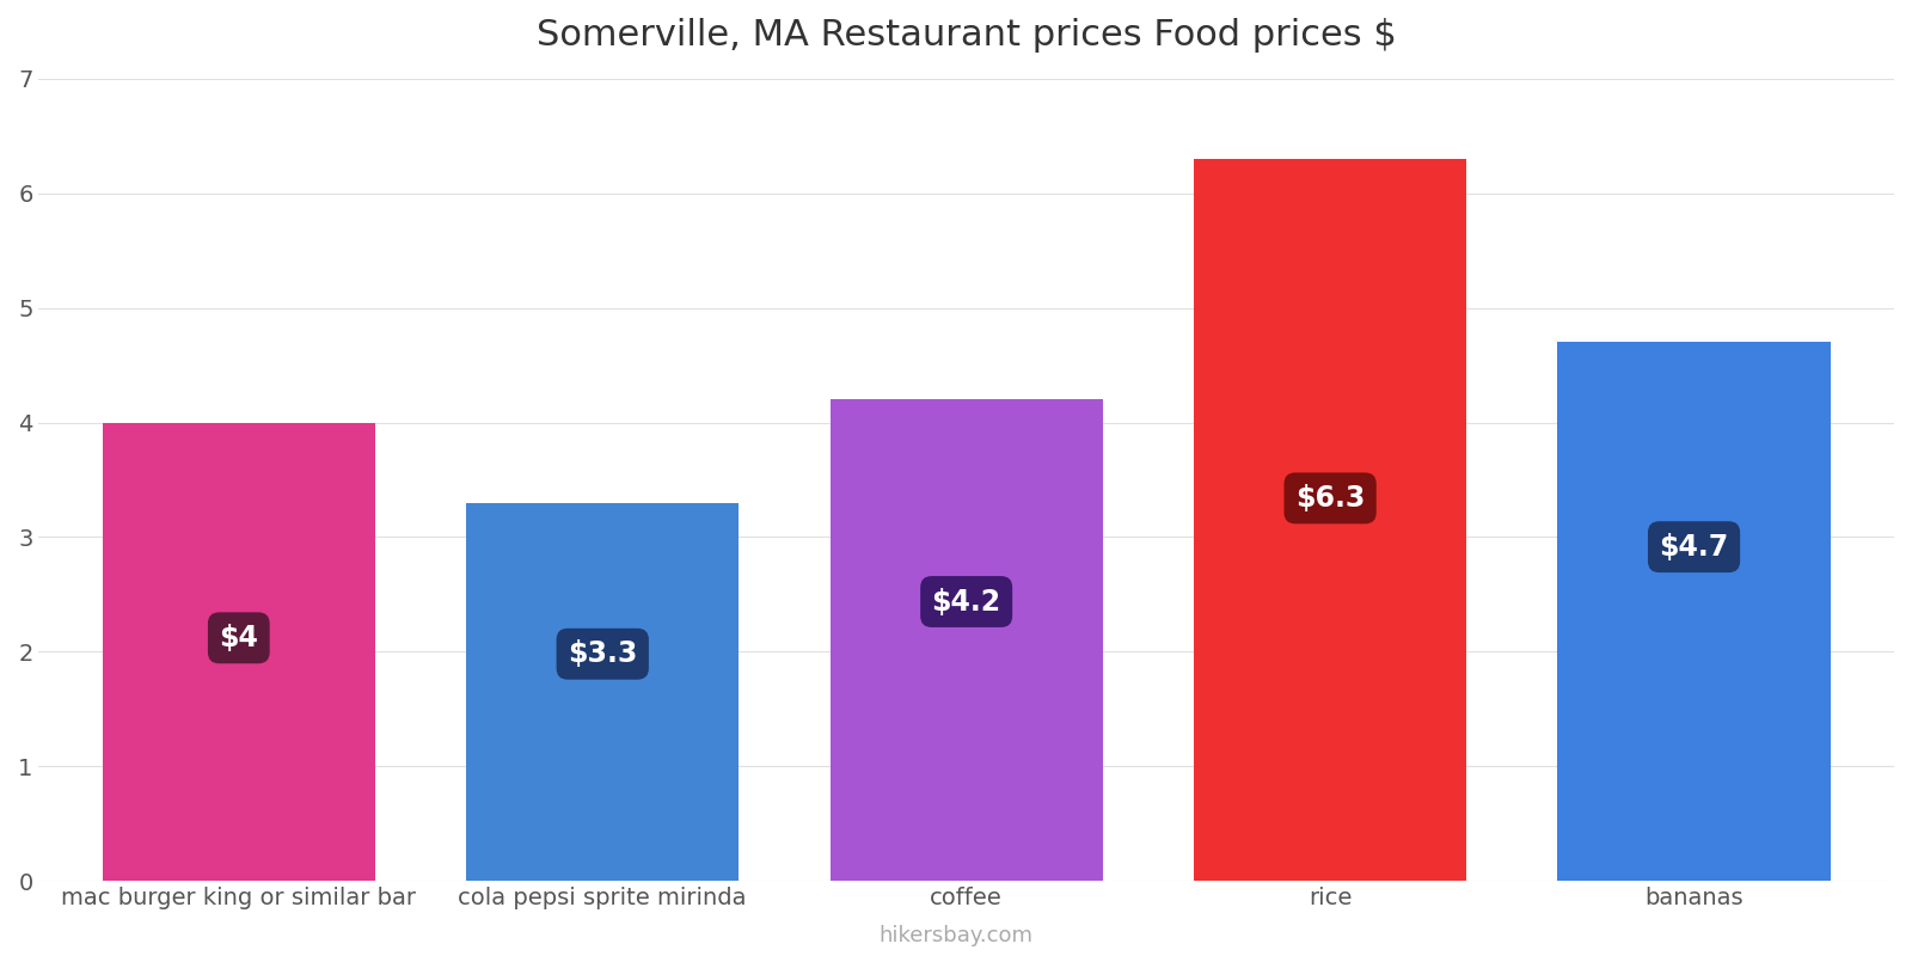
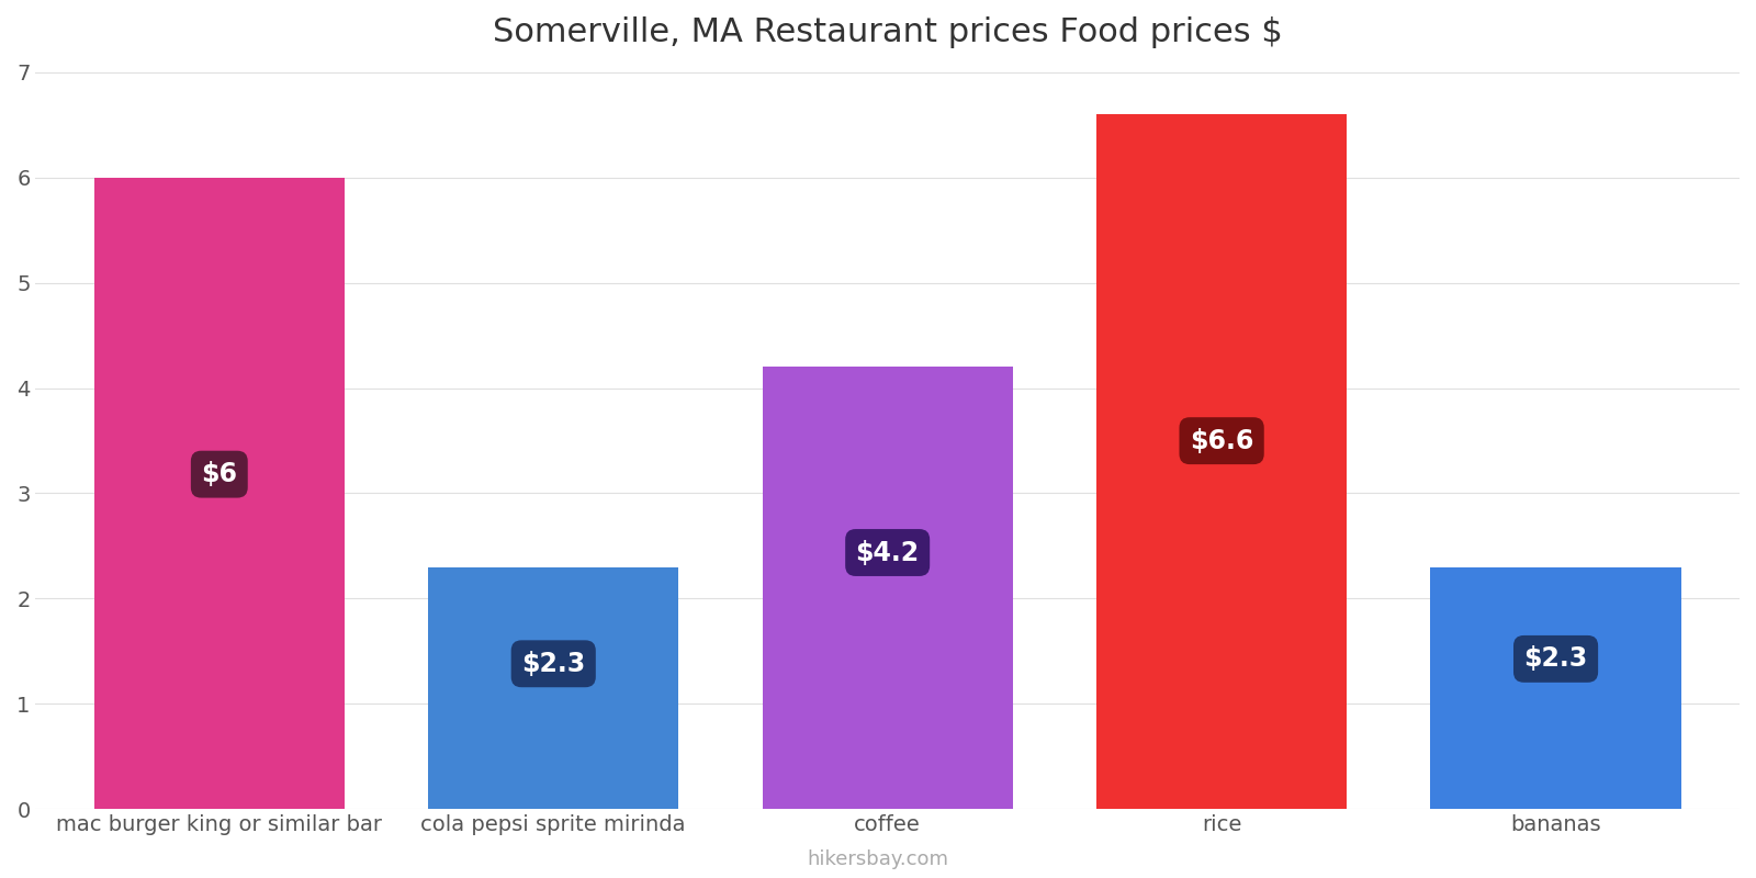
mac burger king or similar bar: $4 -> $6
cola pepsi sprite mirinda: $3.3 -> $2.3
rice: $6.3 -> $6.6
bananas: $4.7 -> $2.3
